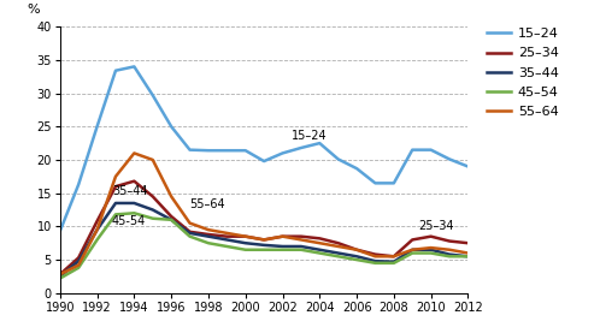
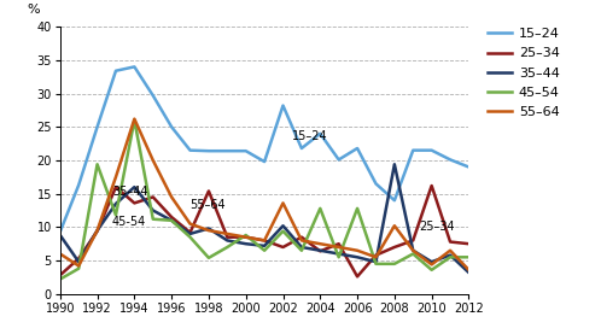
35–44/1990: 2.5 -> 8.8
55–64/1990: 2.8 -> 6.0
25–34/1992: 10.8 -> 9.4
45–54/1992: 8.0 -> 19.4
25–34/1994: 16.8 -> 13.6
35–44/1994: 13.5 -> 16.0
45–54/1994: 12.0 -> 26.0
55–64/1994: 21.0 -> 26.2
25–34/1998: 8.8 -> 15.4
35–44/1998: 8.5 -> 9.8
45–54/1998: 7.5 -> 5.4
45–54/2000: 6.5 -> 8.8
15–24/2002: 21.0 -> 28.2
25–34/2002: 8.5 -> 7.0
35–44/2002: 7.0 -> 10.2
45–54/2002: 6.5 -> 9.4
55–64/2002: 8.5 -> 13.6
15–24/2004: 22.5 -> 24.0
25–34/2004: 8.2 -> 6.4
45–54/2004: 6.0 -> 12.8
15–24/2006: 18.7 -> 21.8
25–34/2006: 6.5 -> 2.6
45–54/2006: 5.0 -> 12.8
15–24/2008: 16.5 -> 14.0
25–34/2008: 5.5 -> 7.0
35–44/2008: 4.7 -> 19.4
55–64/2008: 5.5 -> 10.2
25–34/2010: 8.5 -> 16.2
35–44/2010: 6.5 -> 4.8
45–54/2010: 6.0 -> 3.6
55–64/2010: 6.8 -> 4.4
35–44/2012: 5.5 -> 3.2
55–64/2012: 6.0 -> 3.6
